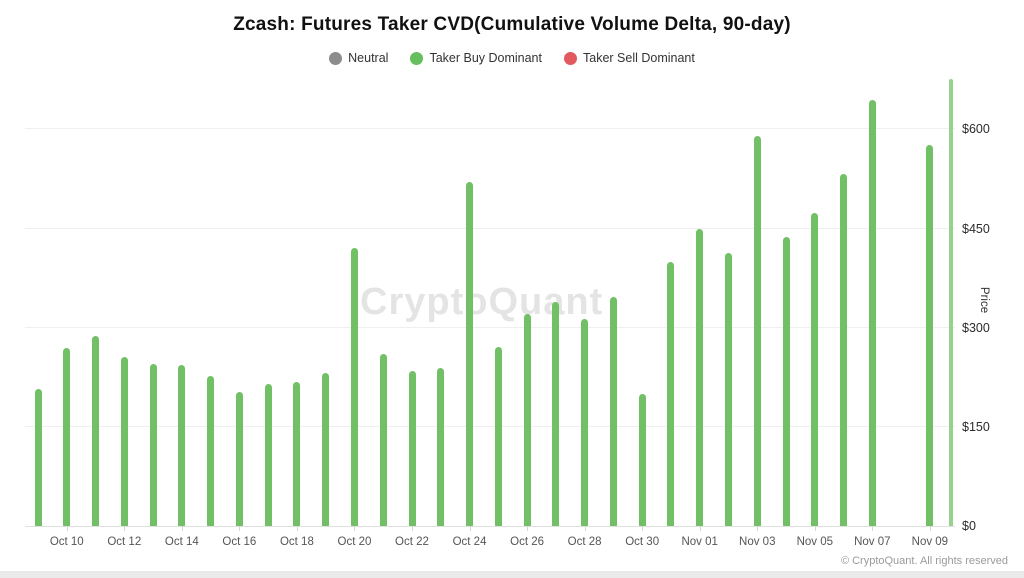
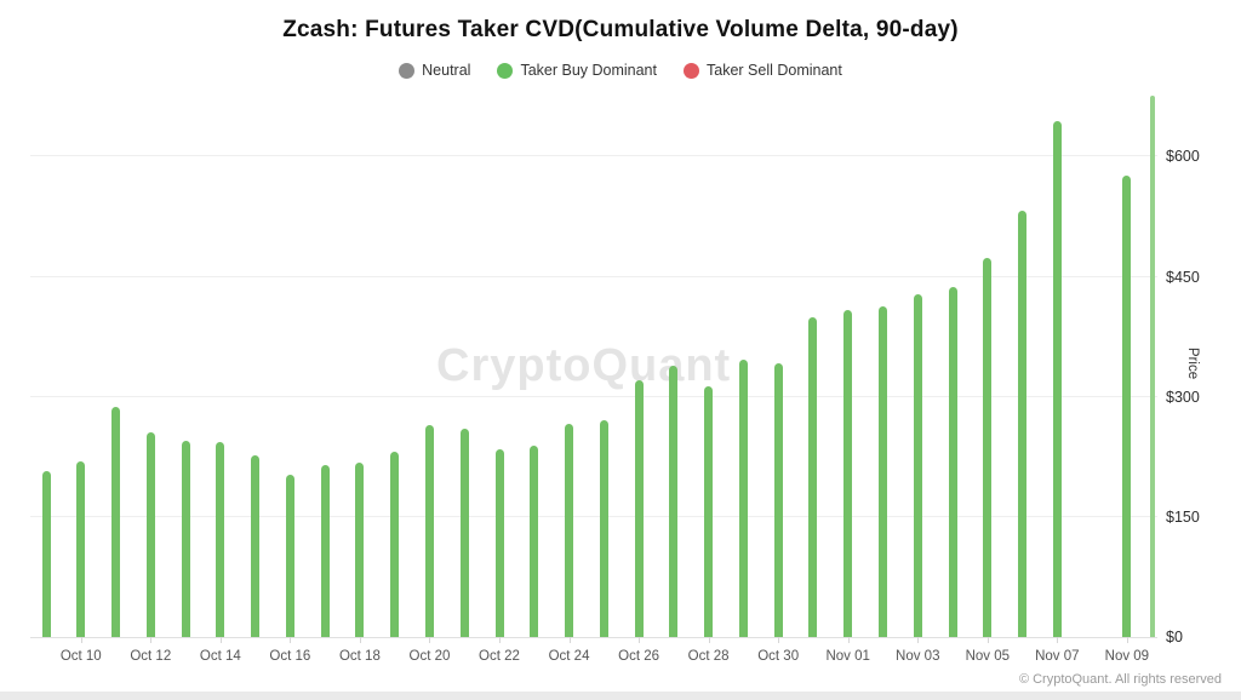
Oct 10: $270 -> $220
Oct 20: $420 -> $260
Oct 24: $520 -> $270
Oct 30: $200 -> $340
Nov 01: $450 -> $410
Nov 03: $590 -> $430
